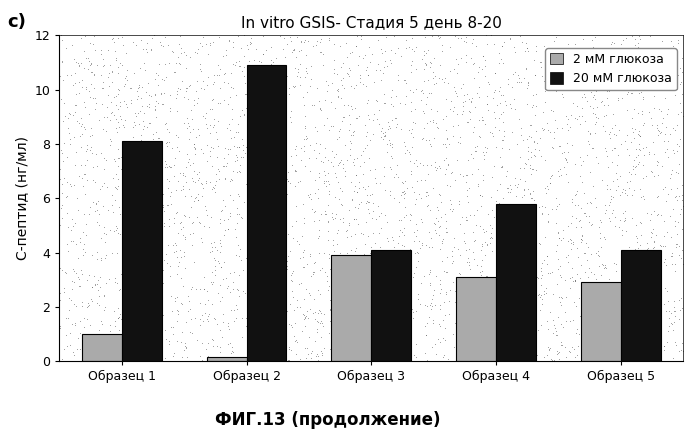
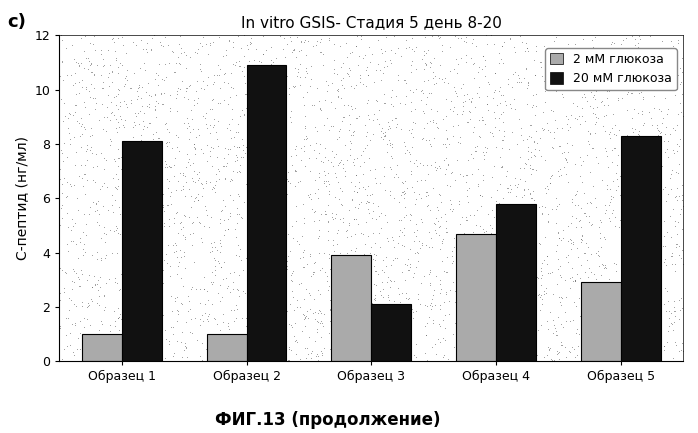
2 мМ глюкоза/Образец 2: 0.15 -> 1.00
20 мМ глюкоза/Образец 3: 4.1 -> 2.1
2 мМ глюкоза/Образец 4: 3.10 -> 4.70
20 мМ глюкоза/Образец 5: 4.1 -> 8.3
